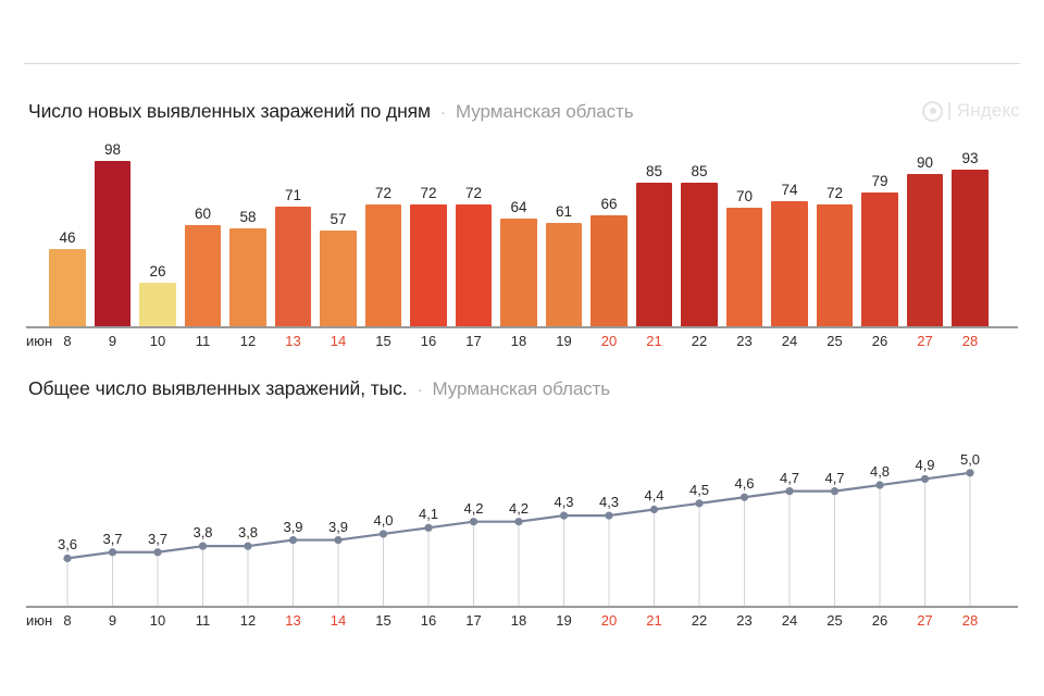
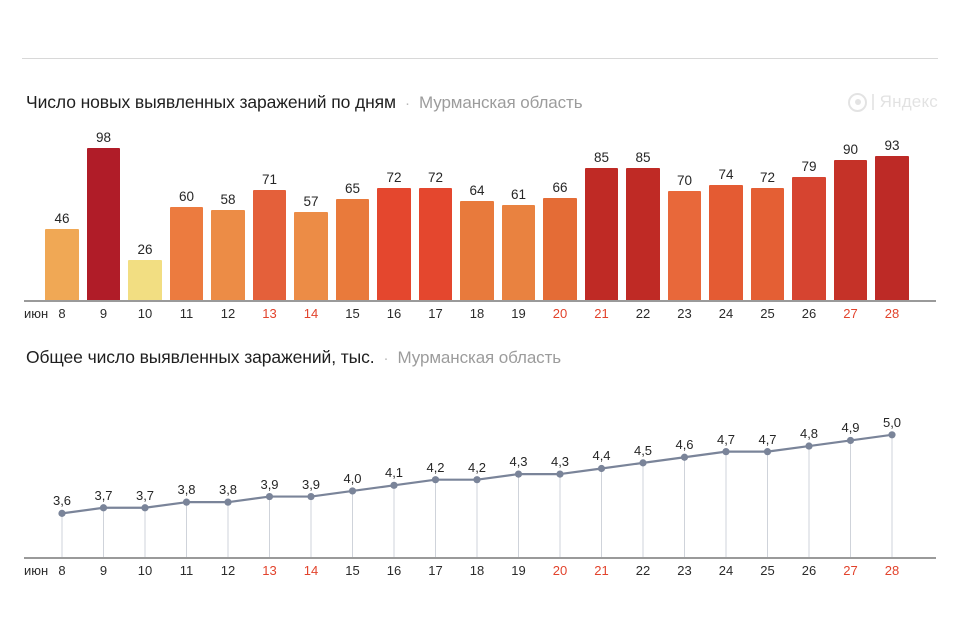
Число новых выявленных заражений по дням/15: 72 -> 65
